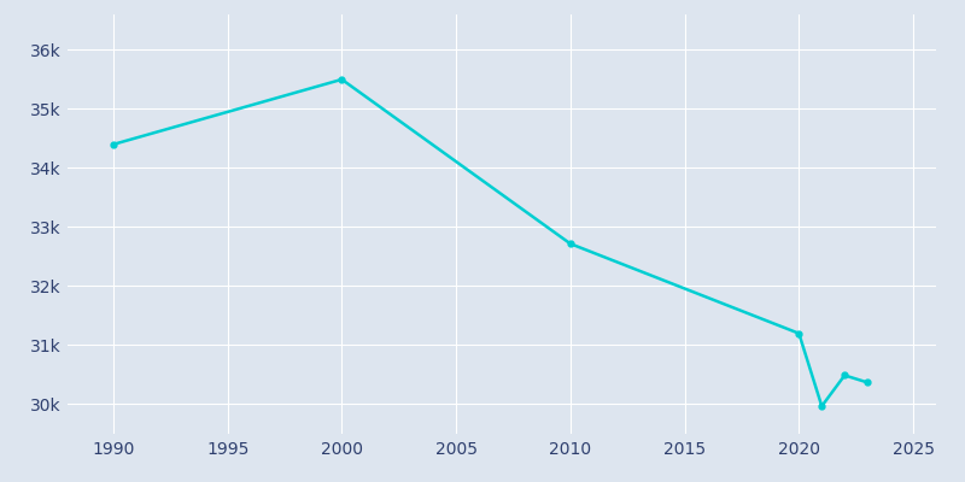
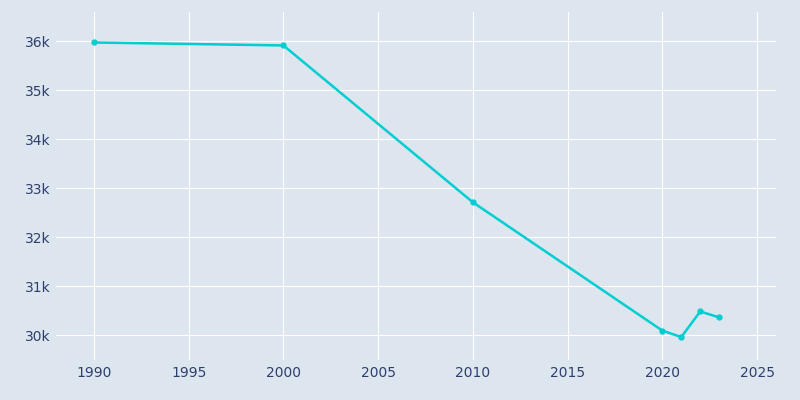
1990: 34.40k -> 35.98k
2000: 35.50k -> 35.92k
2020: 31.20k -> 30.10k
